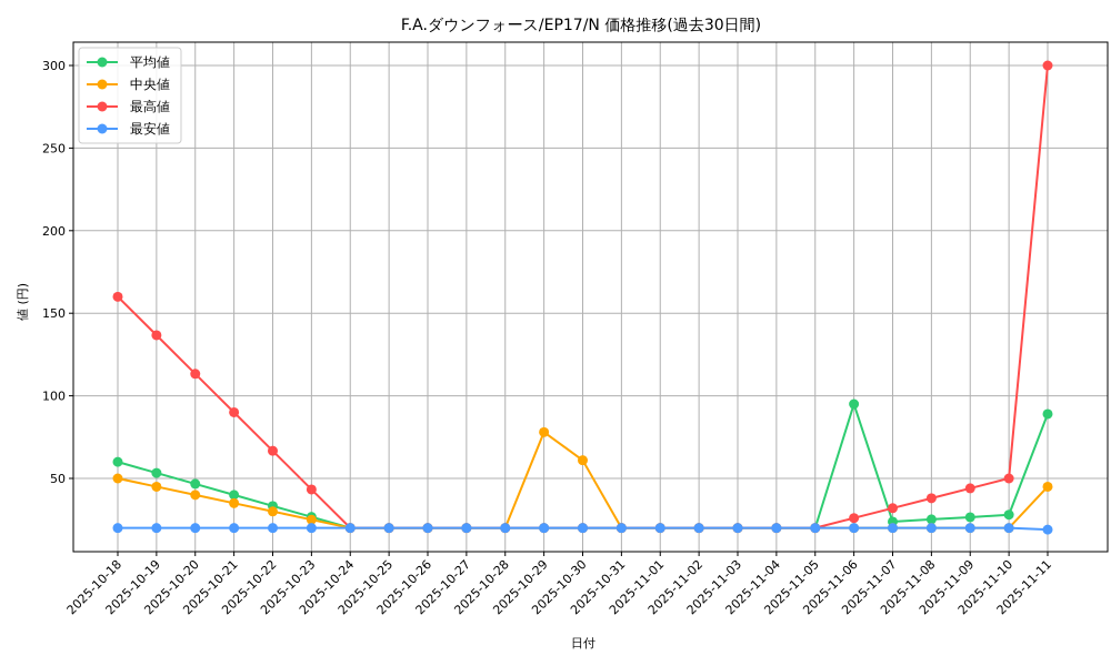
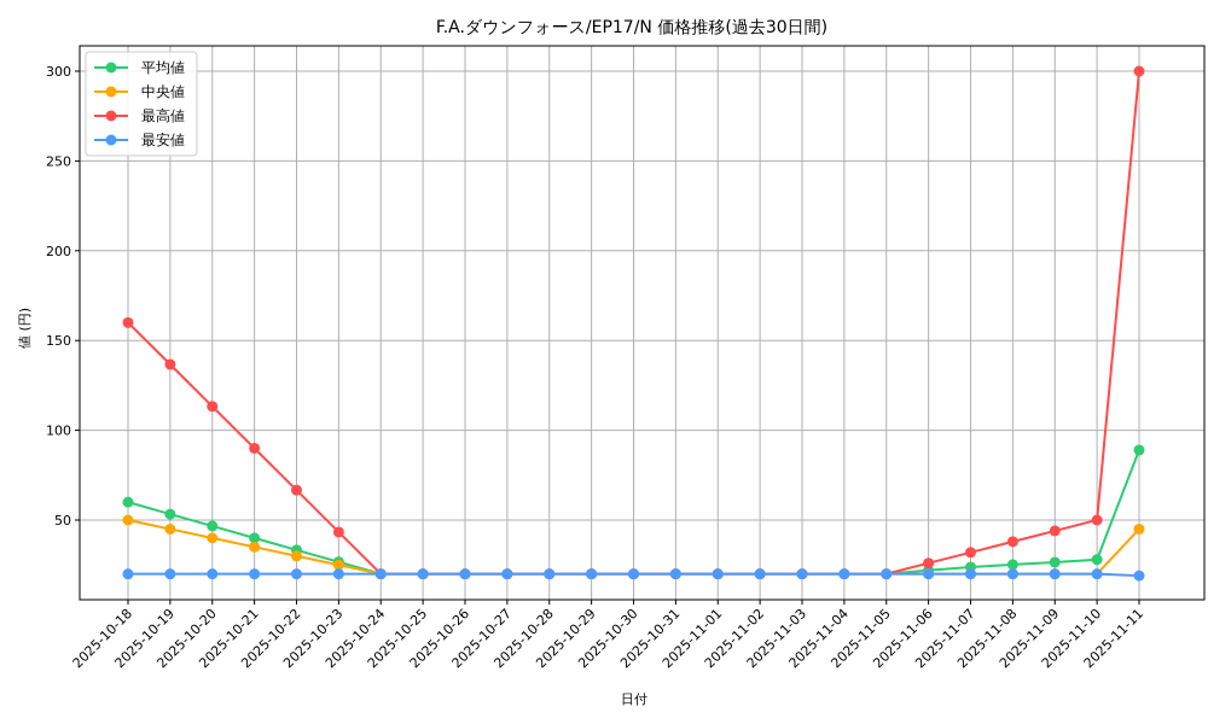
中央値/2025-10-29: 78 -> 20
中央値/2025-10-30: 61 -> 20
平均値/2025-11-06: 95 -> 22
